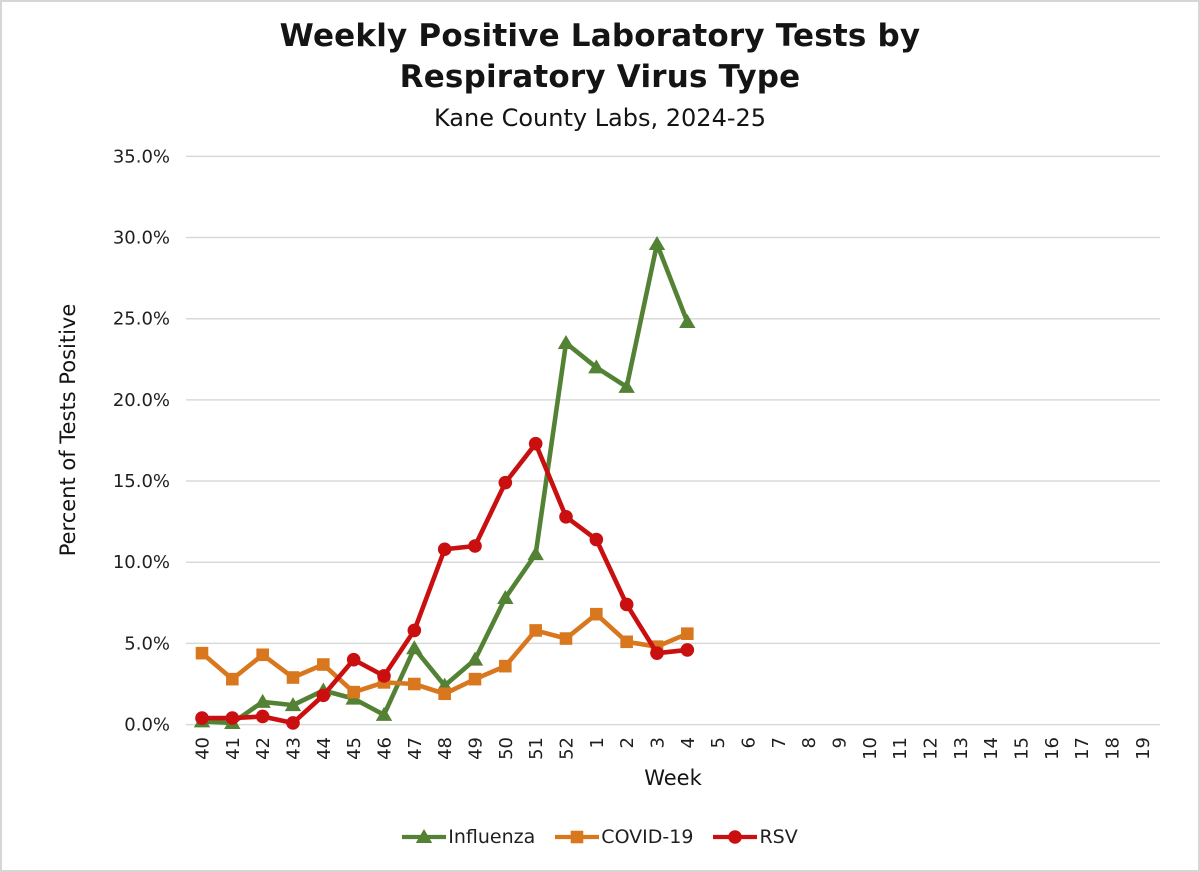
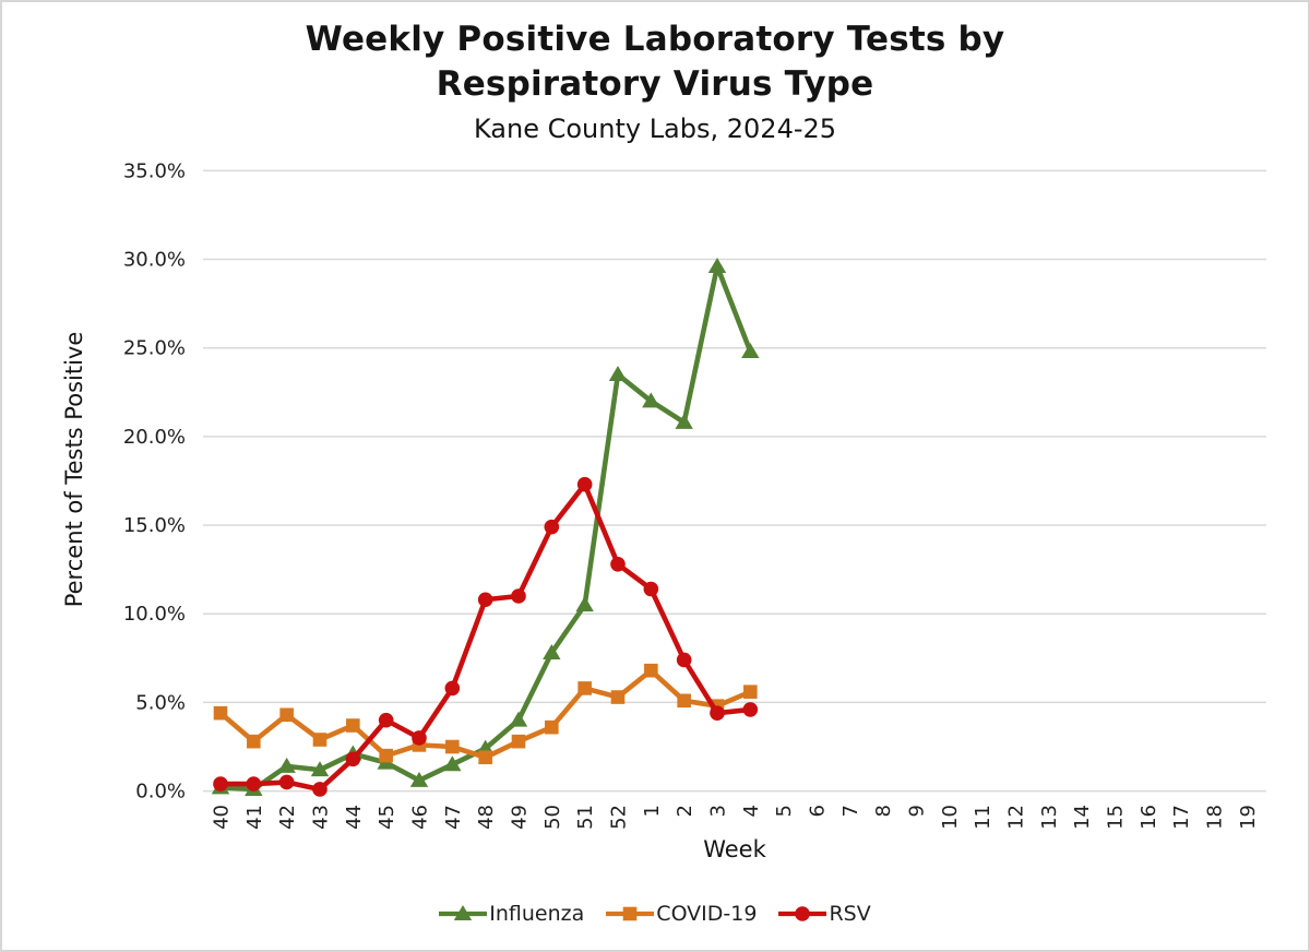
Influenza/47: 4.7% -> 1.5%
